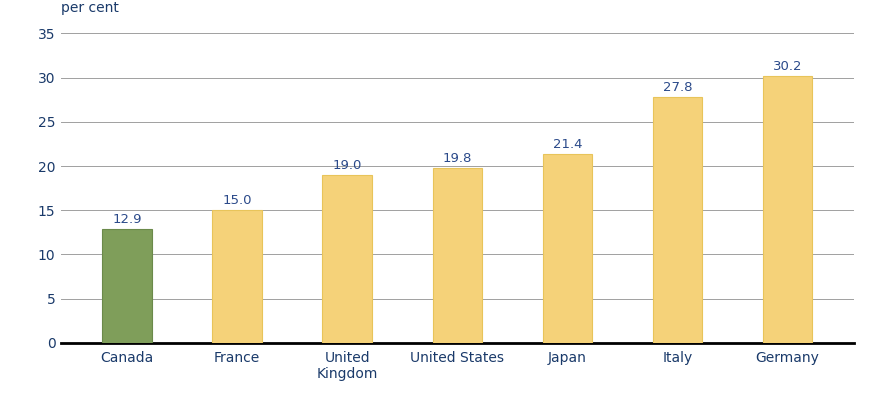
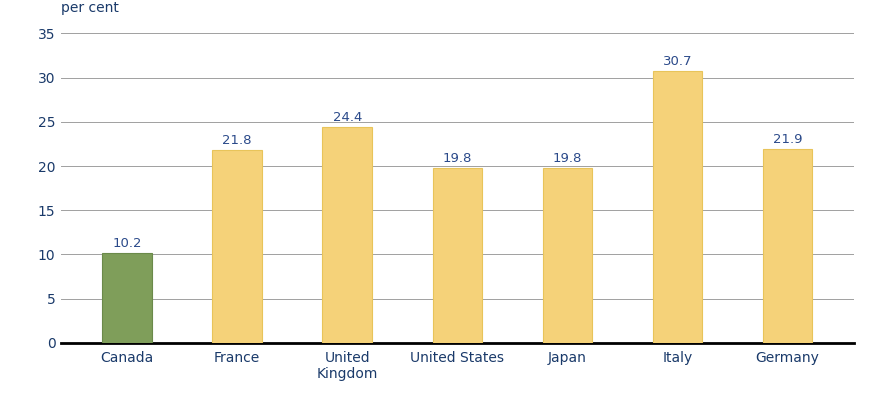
Canada: 12.9 -> 10.2
France: 15.0 -> 21.8
United Kingdom: 19.0 -> 24.4
Japan: 21.4 -> 19.8
Italy: 27.8 -> 30.7
Germany: 30.2 -> 21.9
